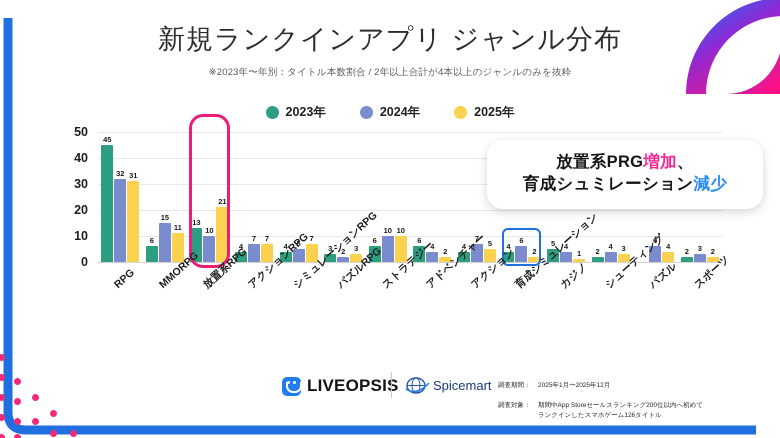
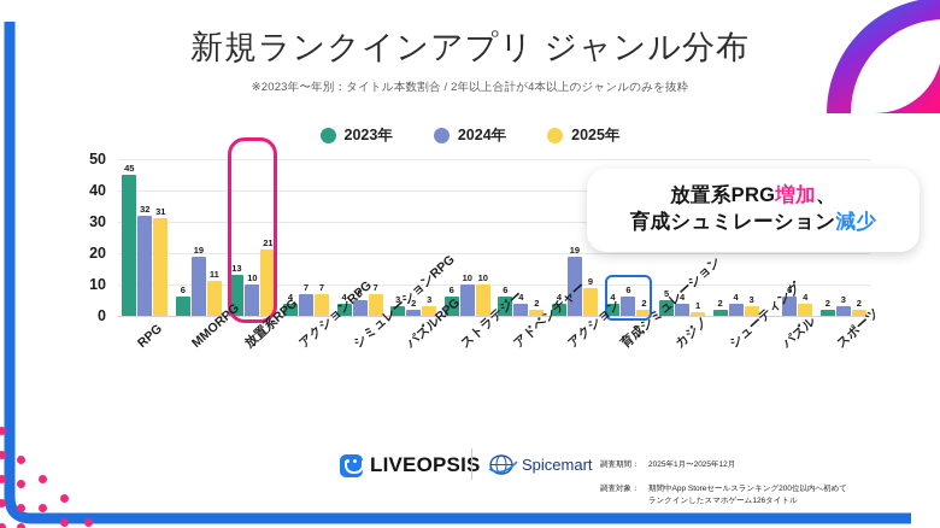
2024年/MMORPG: 15 -> 19
2024年/アクション: 7 -> 19
2025年/アクション: 5 -> 9
